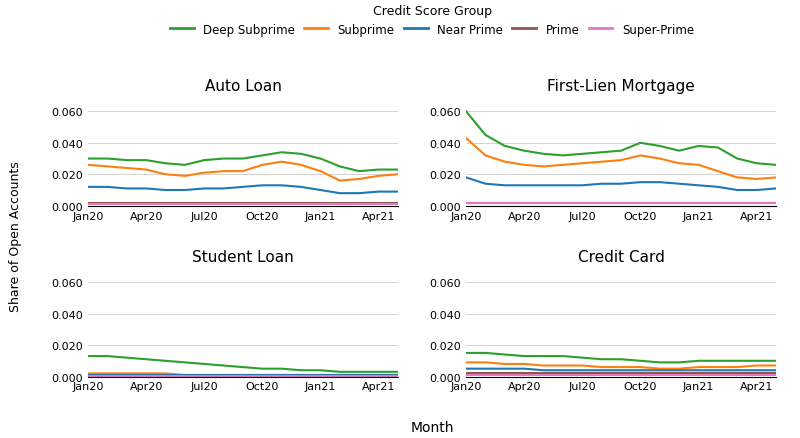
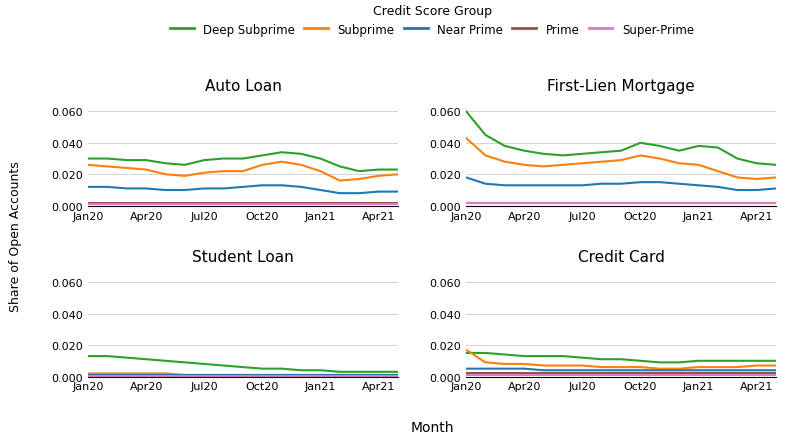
Credit Card/Subprime/Jan20: 0.009 -> 0.017
